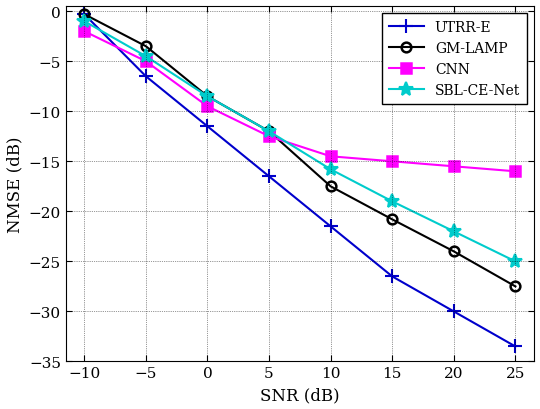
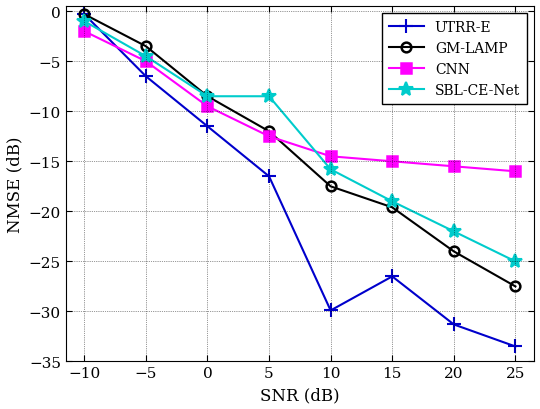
SBL-CE-Net/5: -12.0 -> -8.5
UTRR-E/10: -21.5 -> -29.9
GM-LAMP/15: -20.8 -> -19.6
UTRR-E/20: -30.0 -> -31.3
